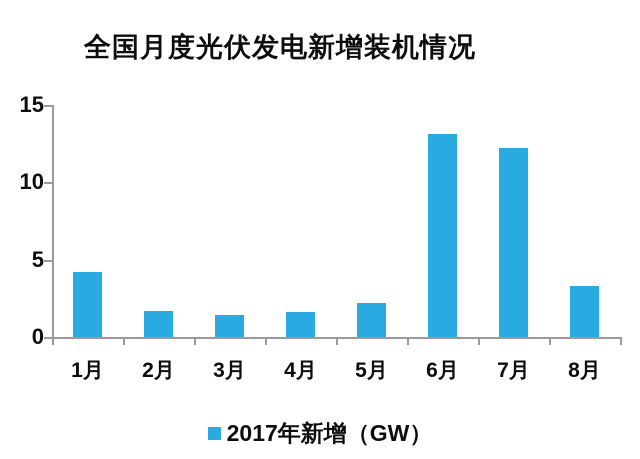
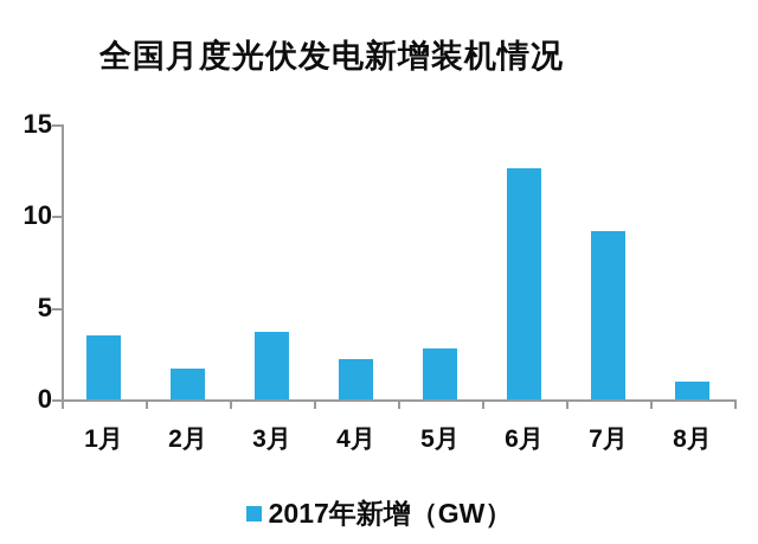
1月: 4.2 -> 3.5
3月: 1.4 -> 3.7
4月: 1.6 -> 2.2
5月: 2.2 -> 2.8
6月: 13.1 -> 12.6
7月: 12.2 -> 9.2
8月: 3.3 -> 1.0
